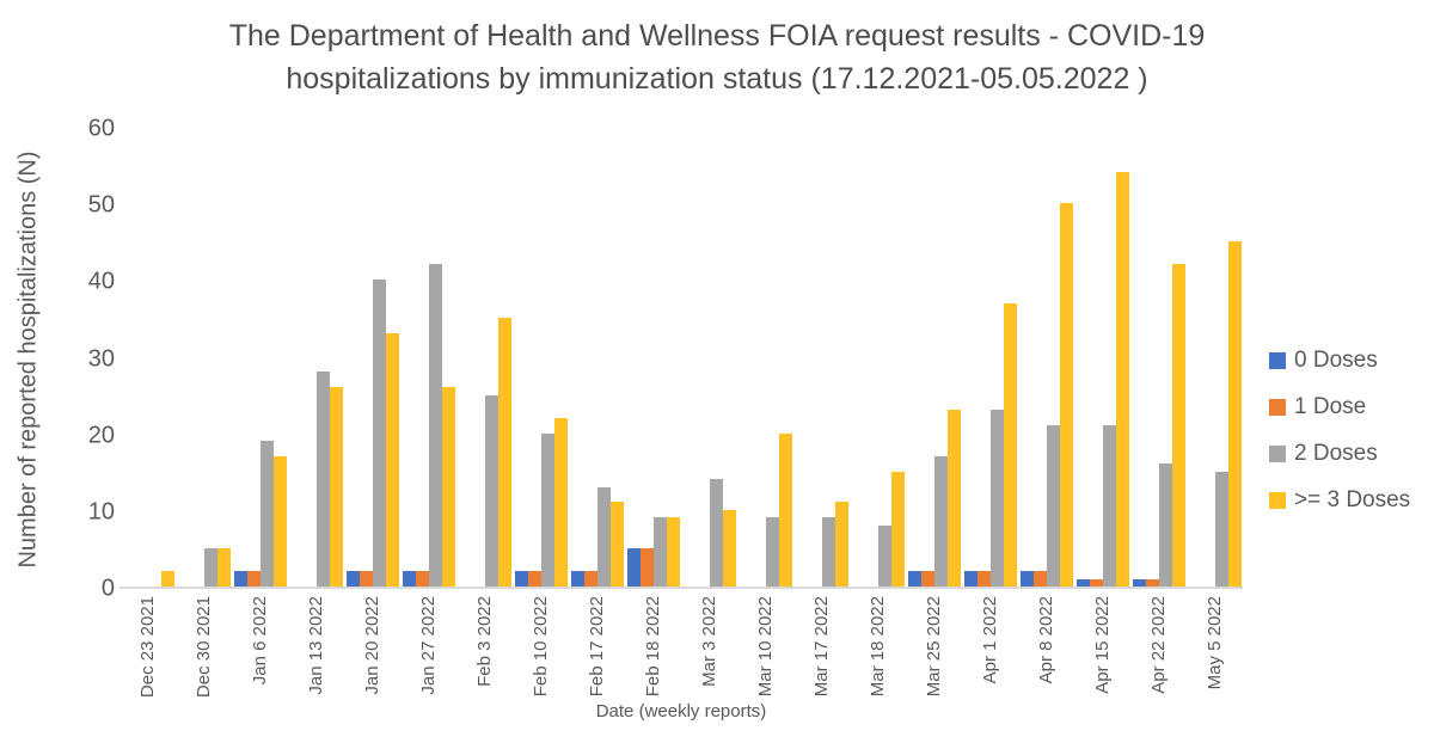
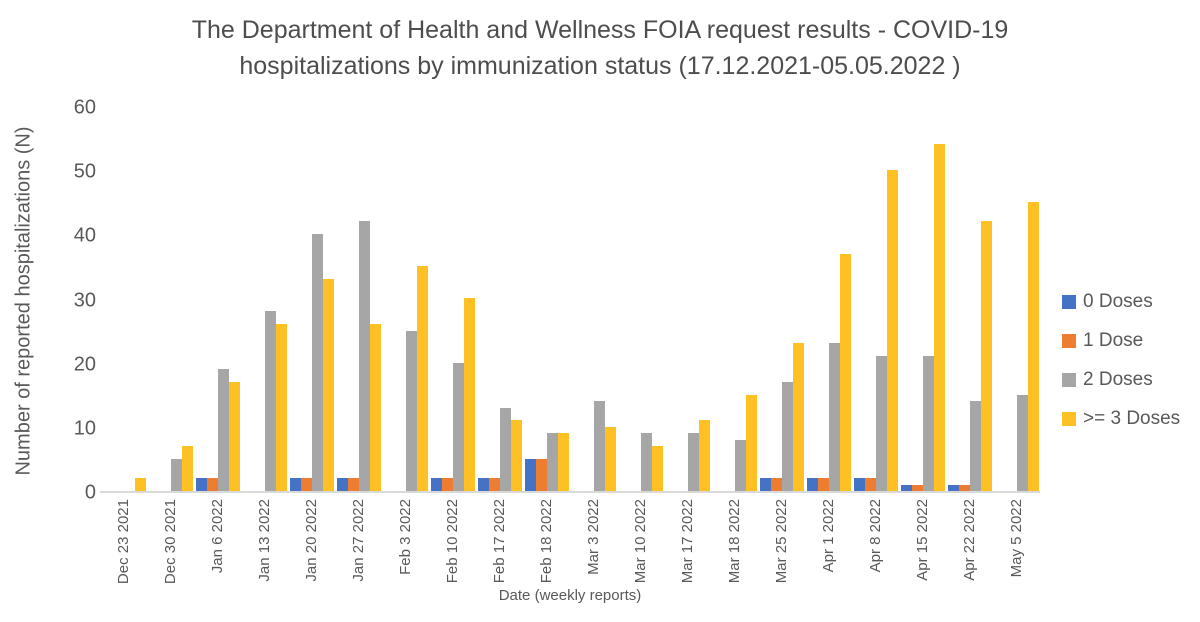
>= 3 Doses/Dec 30 2021: 5 -> 7
>= 3 Doses/Feb 10 2022: 22 -> 30
>= 3 Doses/Mar 10 2022: 20 -> 7
2 Doses/Apr 22 2022: 16 -> 14
